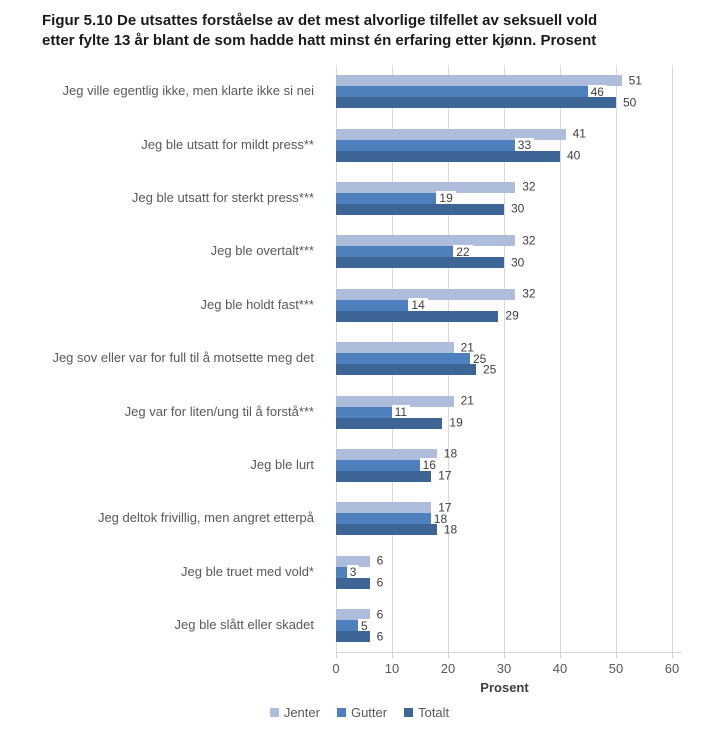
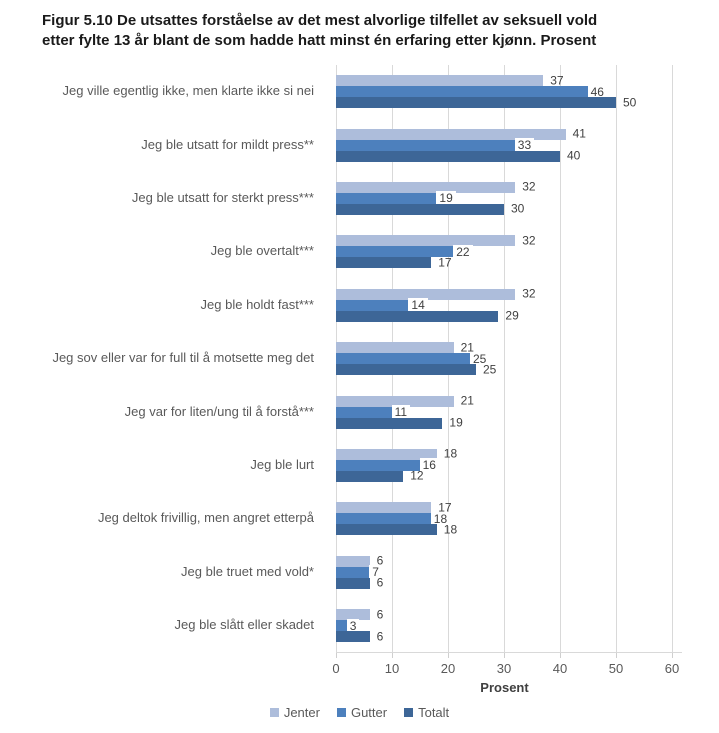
Jenter/Jeg ville egentlig ikke, men klarte ikke si nei: 51 -> 37
Totalt/Jeg ble overtalt***: 30 -> 17
Totalt/Jeg ble lurt: 17 -> 12
Gutter/Jeg ble truet med vold*: 3 -> 7
Gutter/Jeg ble slått eller skadet: 5 -> 3
